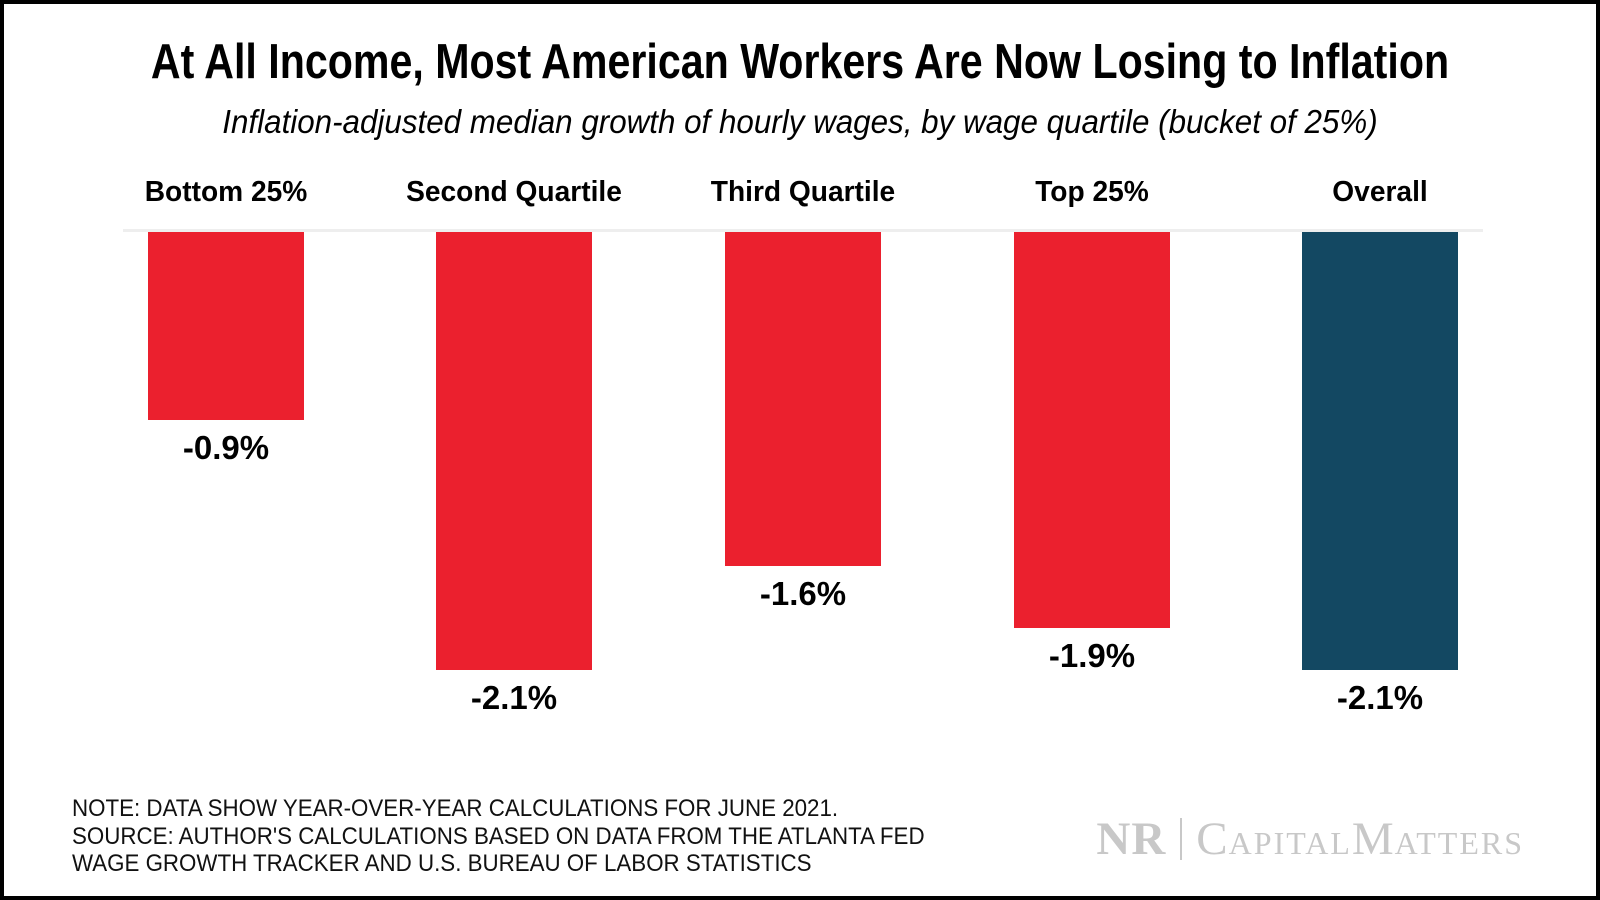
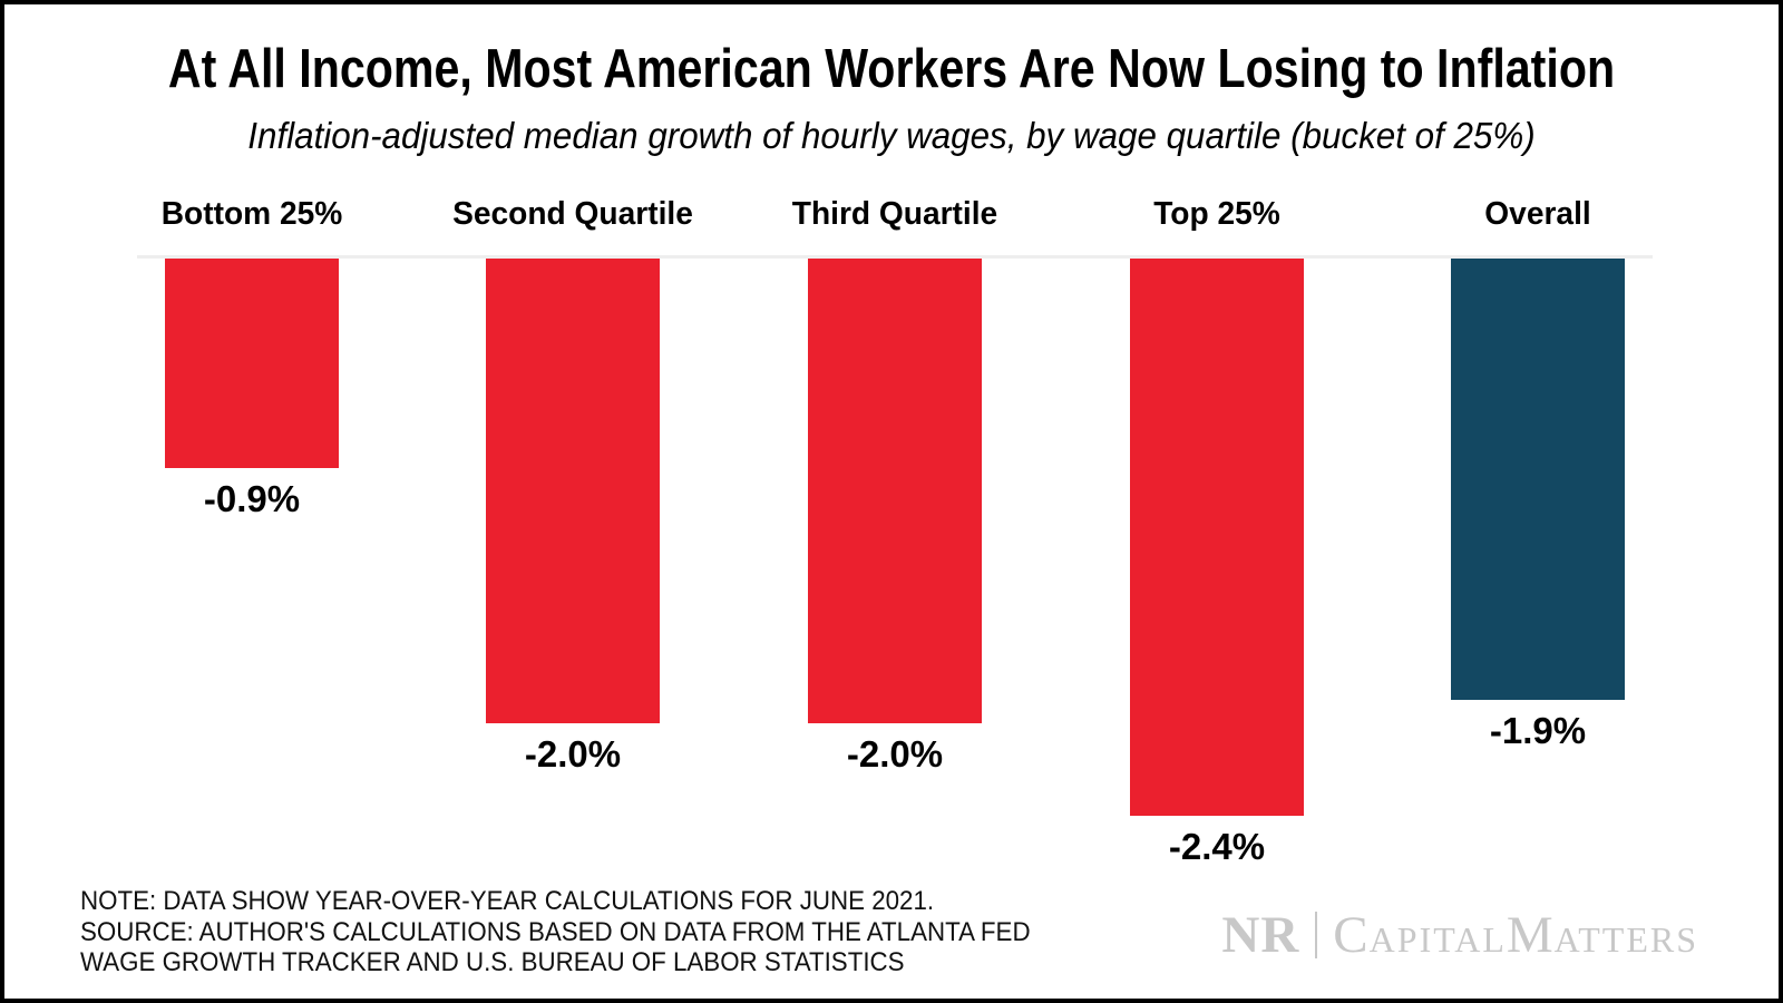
Second Quartile: -2.1% -> -2.0%
Third Quartile: -1.6% -> -2.0%
Top 25%: -1.9% -> -2.4%
Overall: -2.1% -> -1.9%
